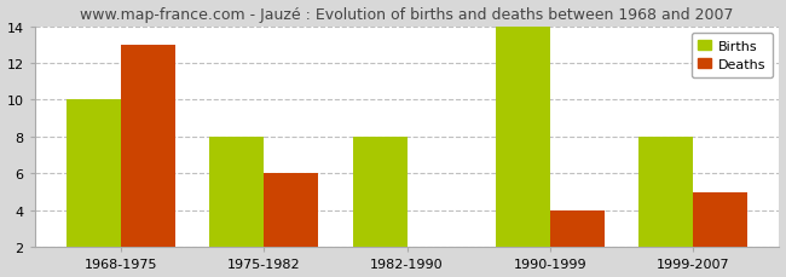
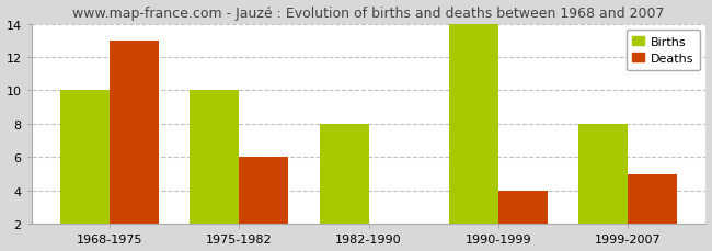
Births/1975-1982: 8 -> 10
